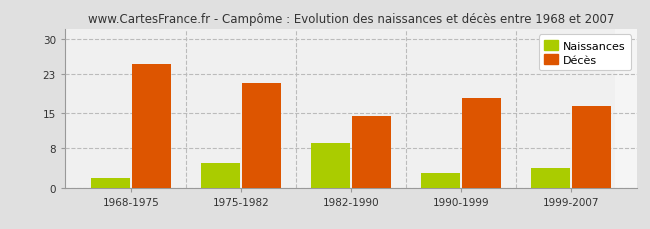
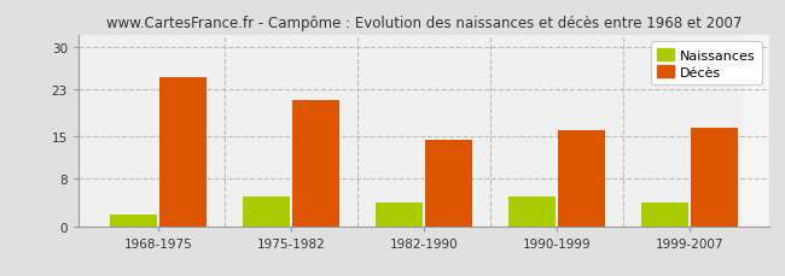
Naissances/1982-1990: 9 -> 4
Naissances/1990-1999: 3 -> 5
Décès/1990-1999: 18.0 -> 16.0
